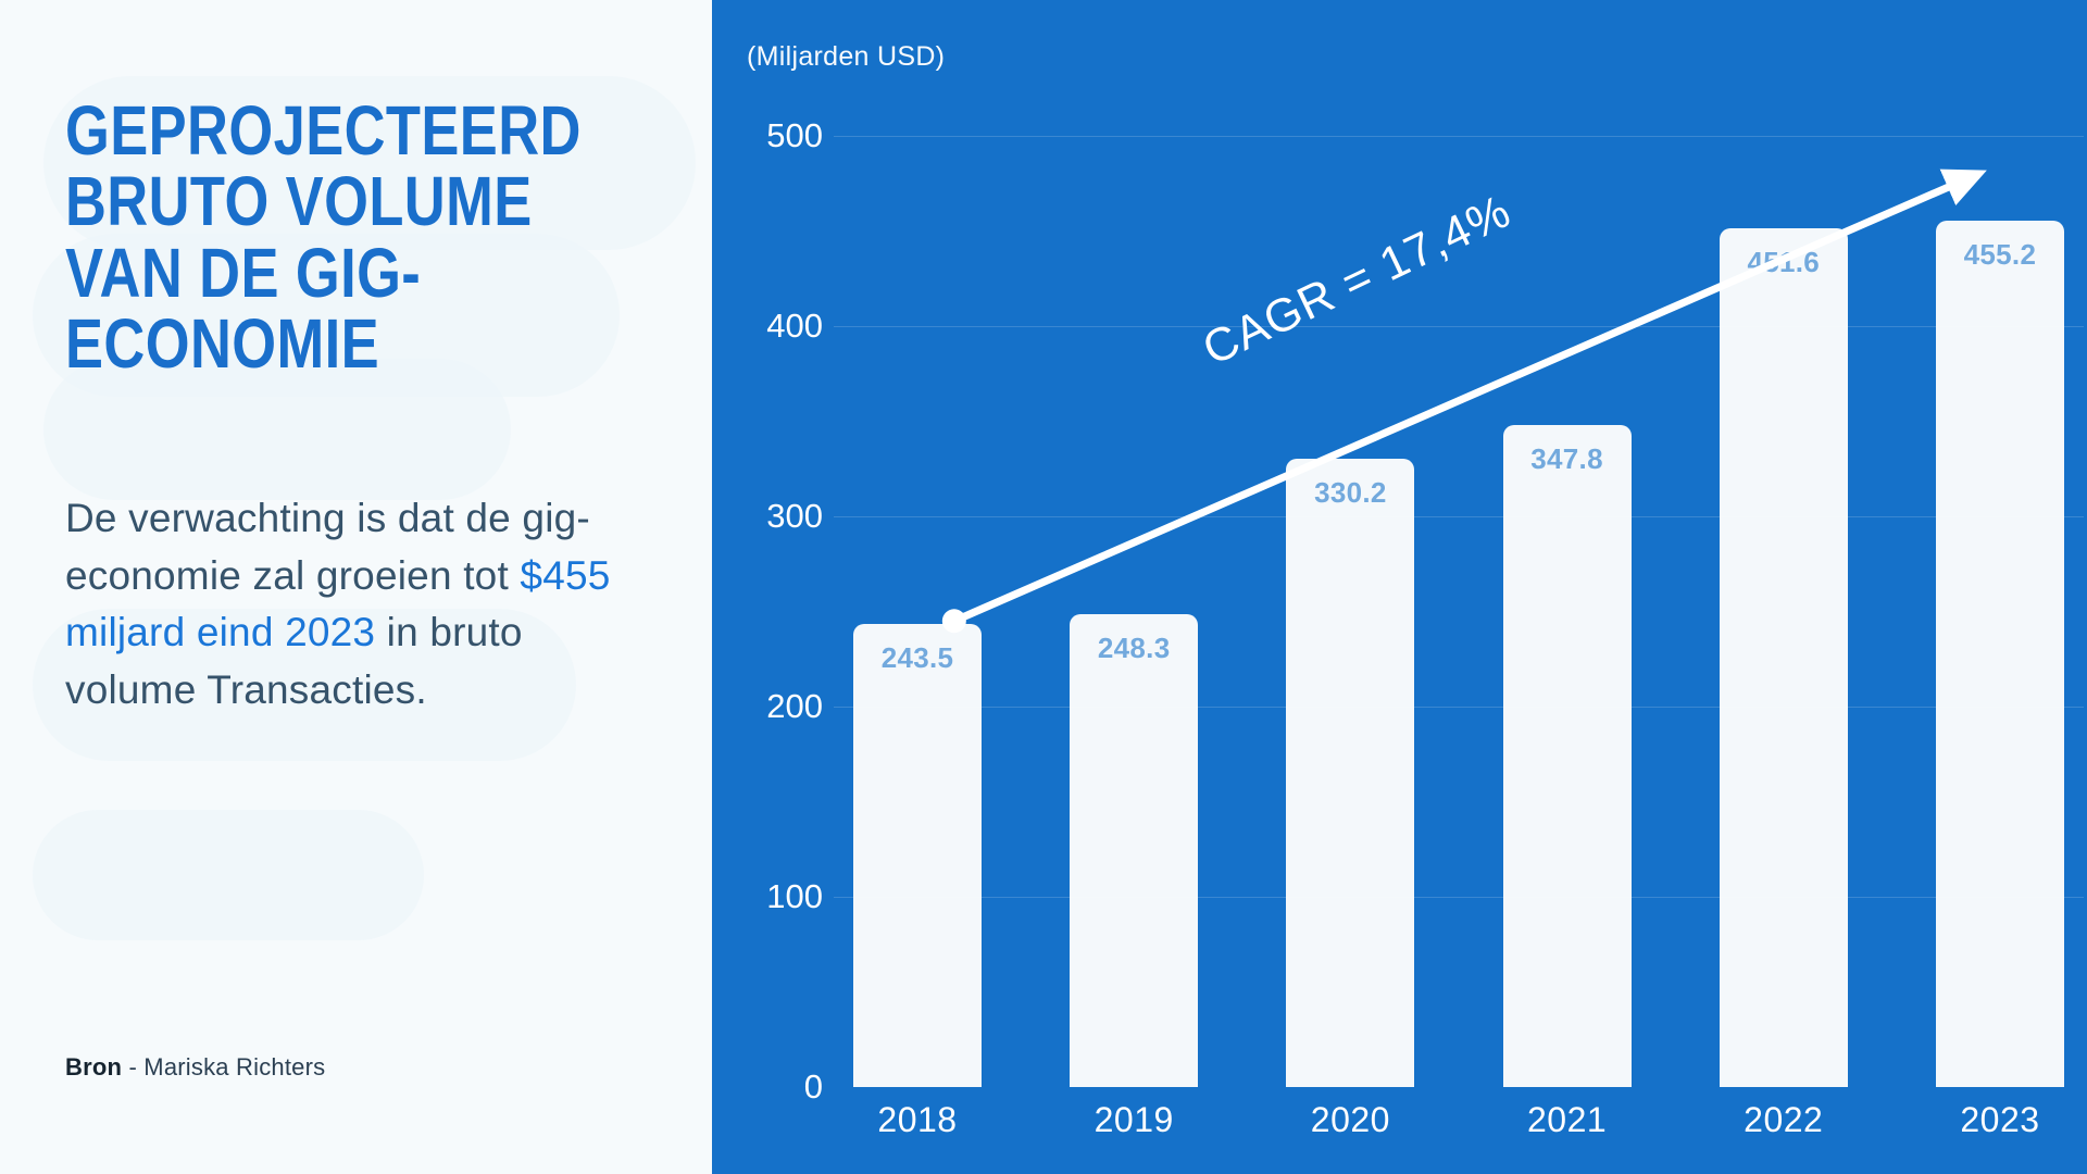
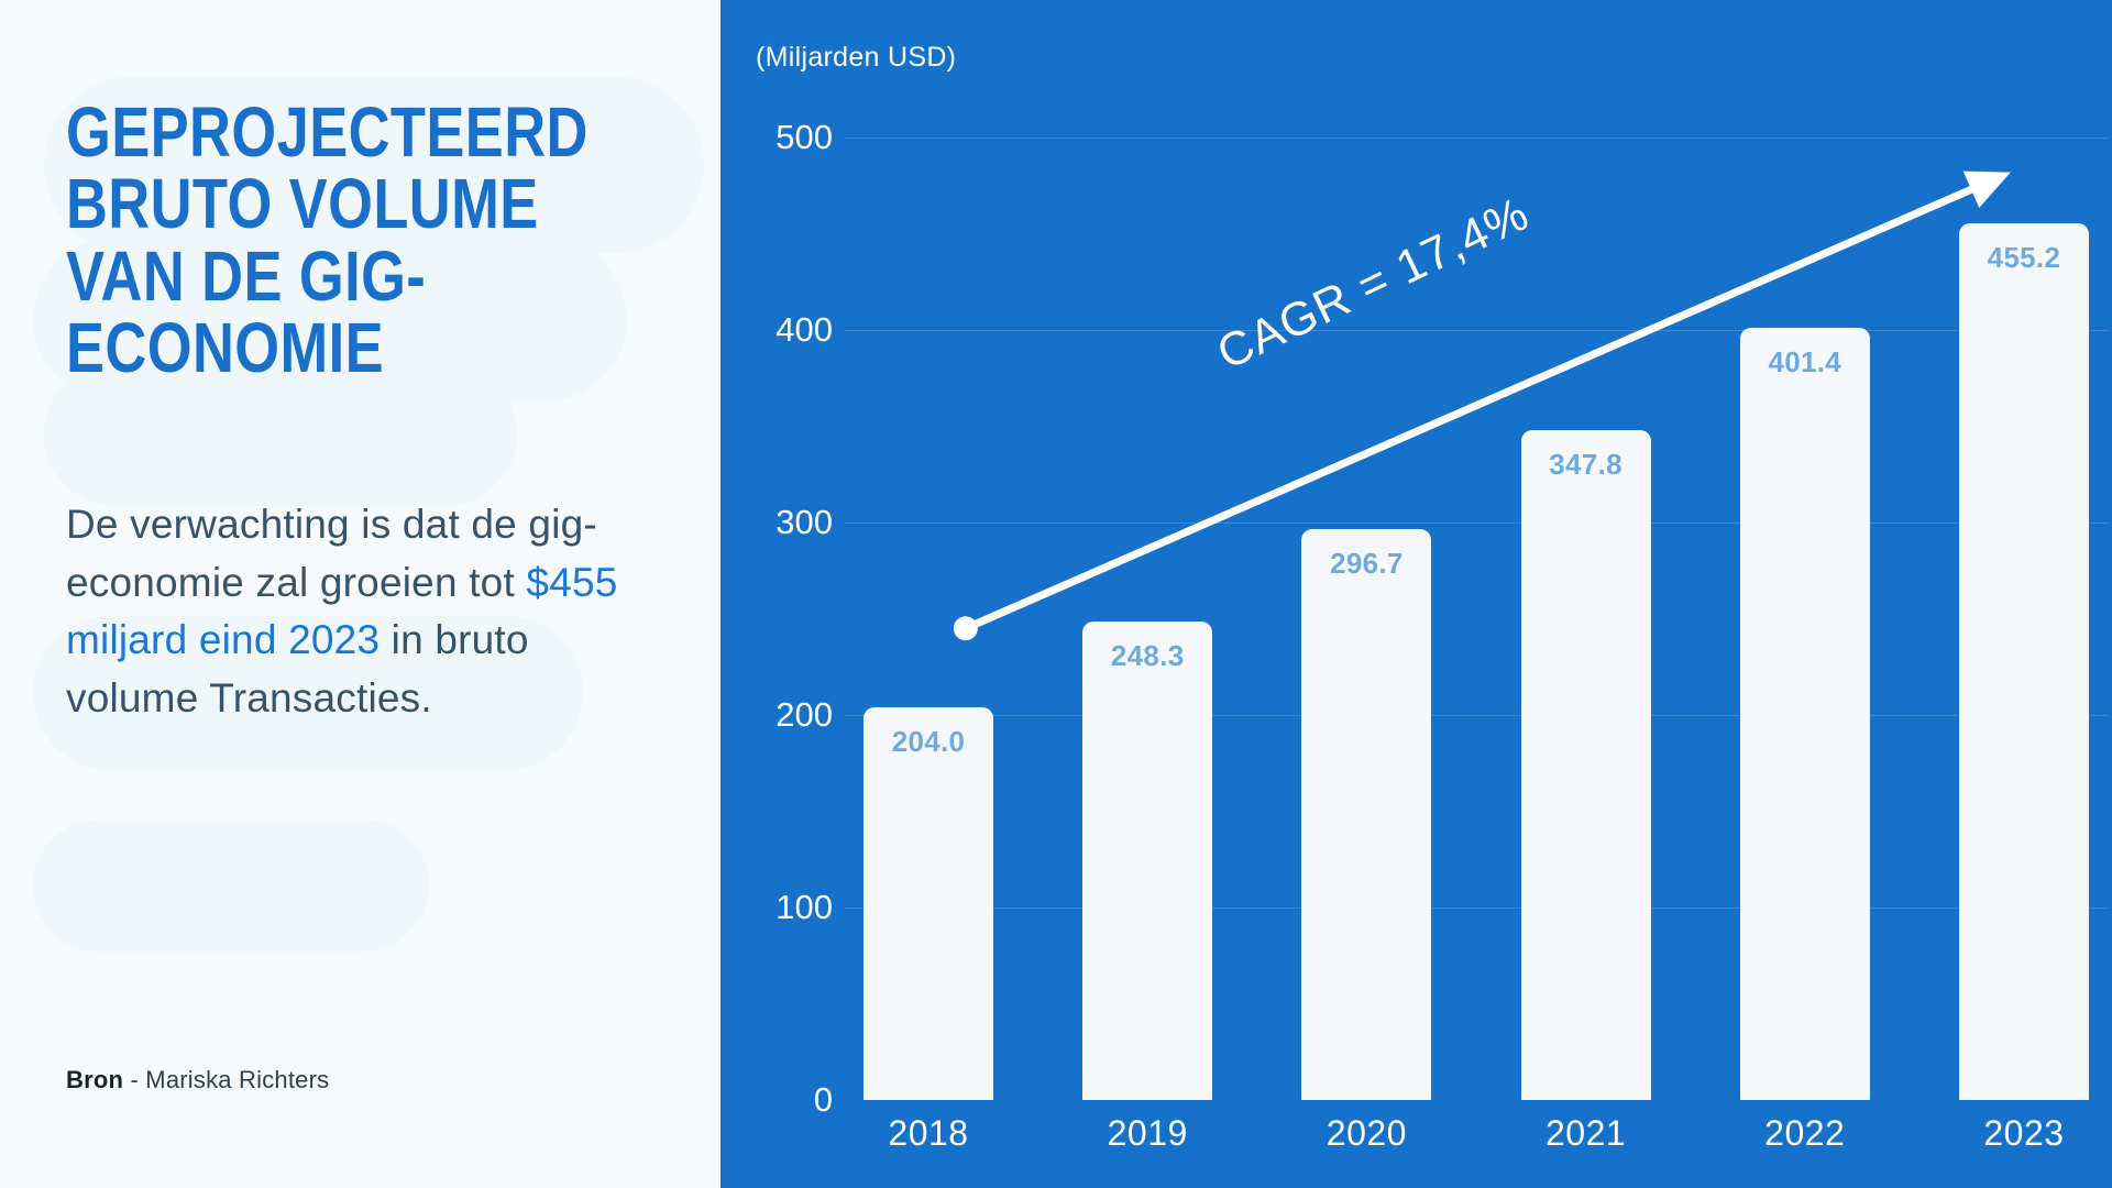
2018: 243.5 -> 204.0
2020: 330.2 -> 296.7
2022: 451.6 -> 401.4
